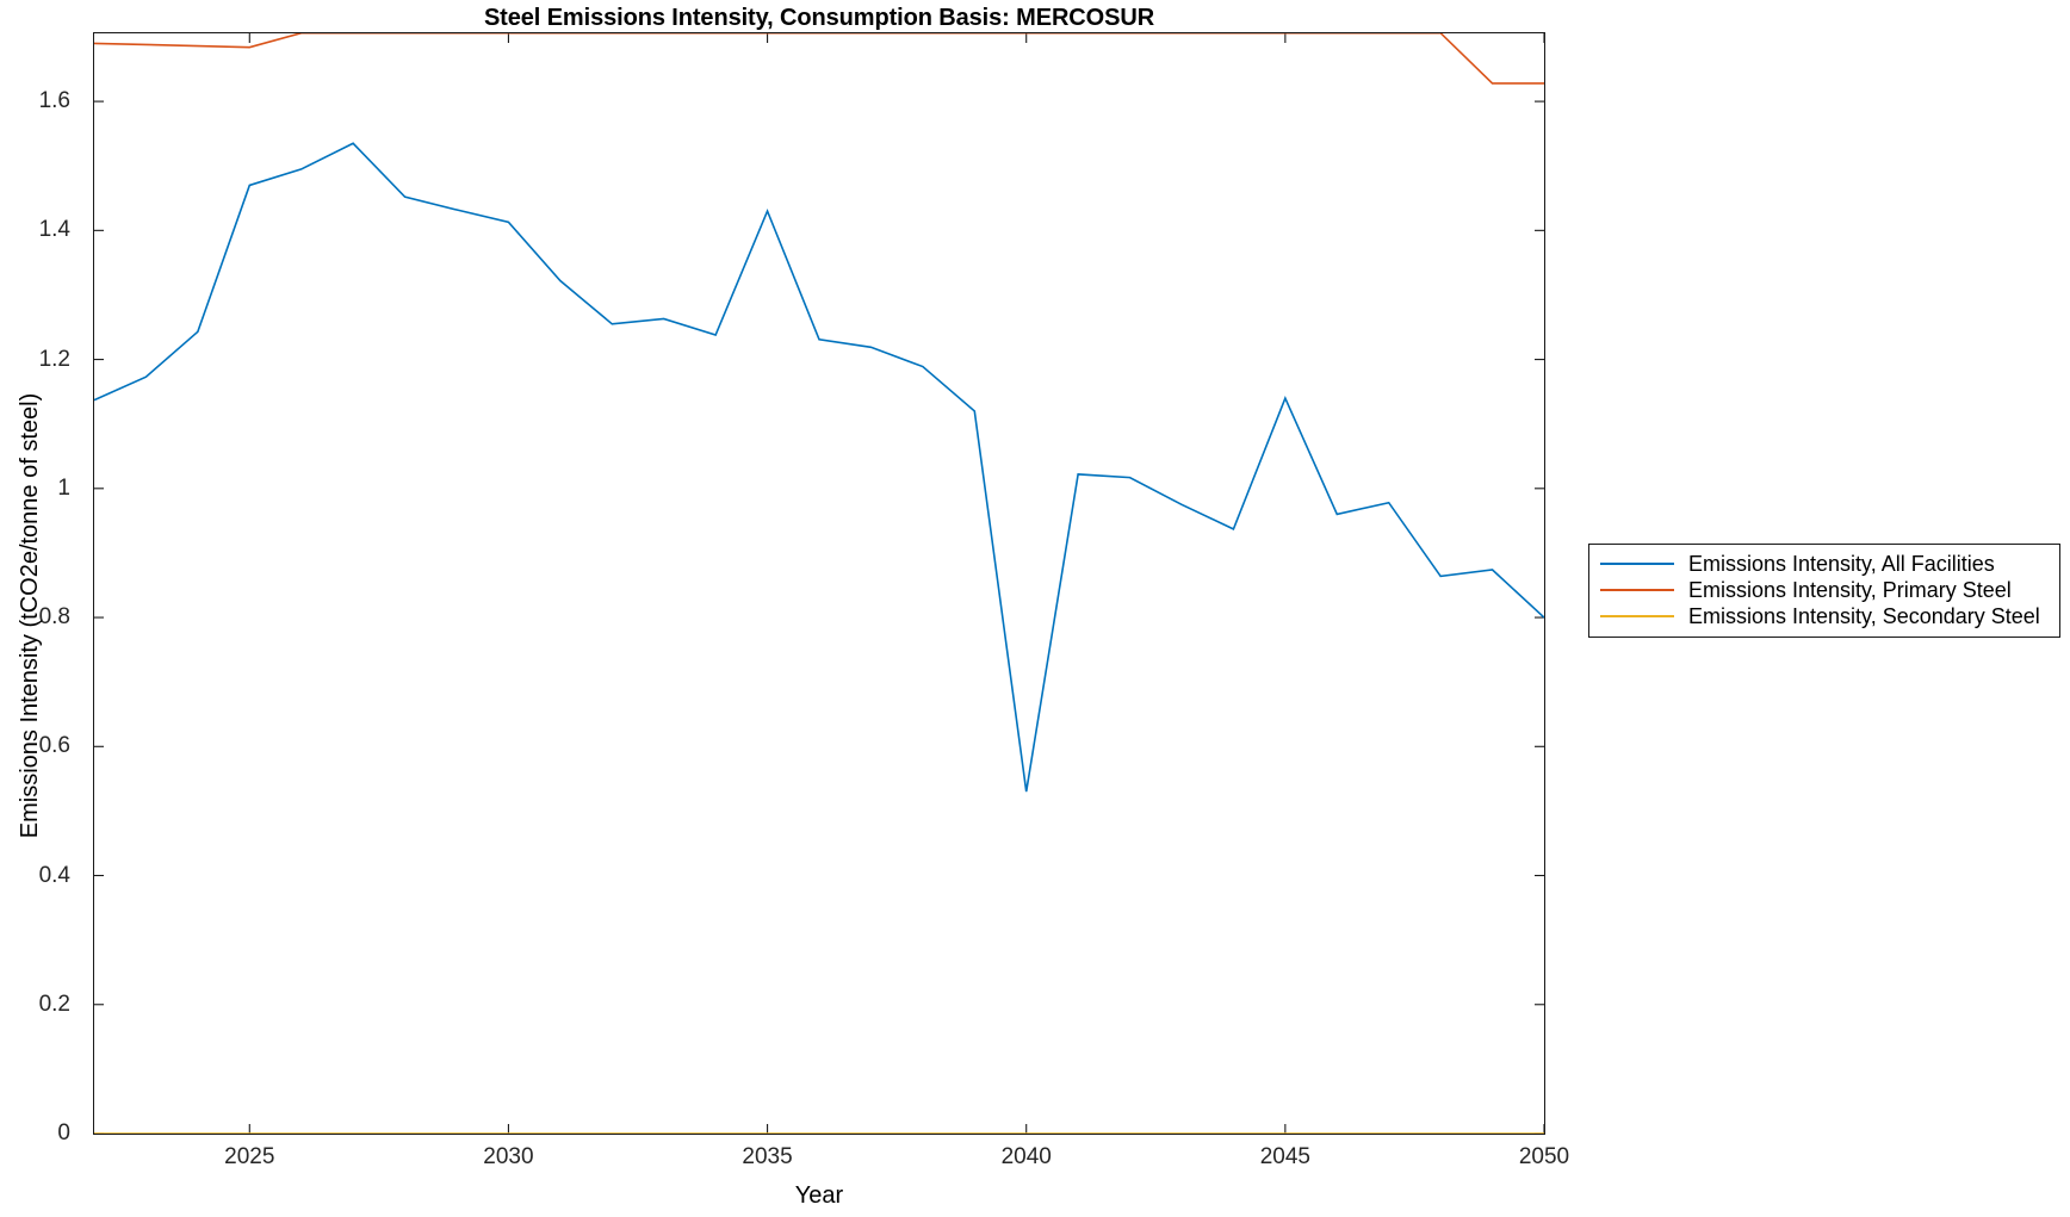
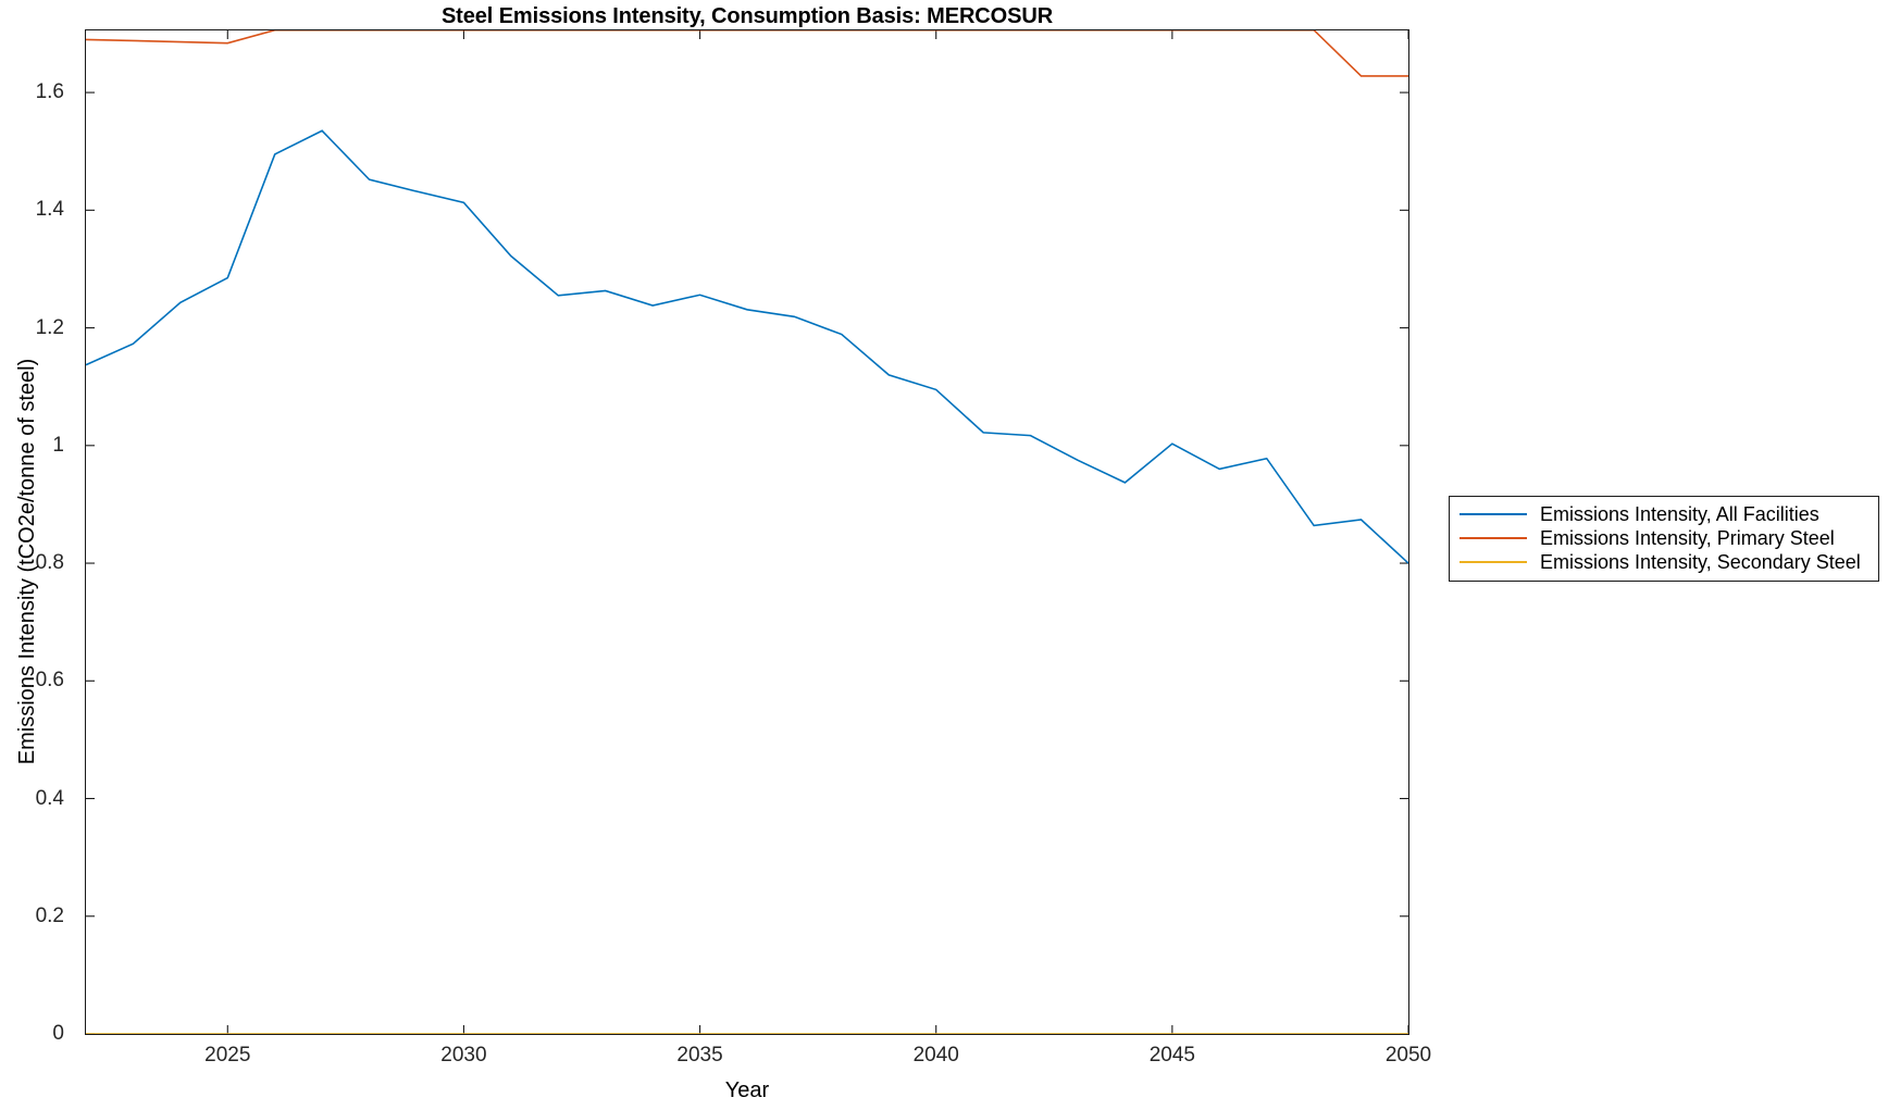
Emissions Intensity, All Facilities/2025: 1.47 -> 1.28
Emissions Intensity, All Facilities/2035: 1.43 -> 1.26
Emissions Intensity, All Facilities/2040: 0.53 -> 1.09
Emissions Intensity, All Facilities/2045: 1.14 -> 1.00
